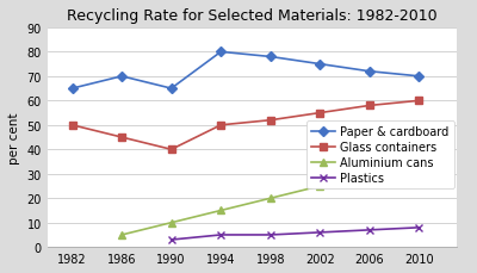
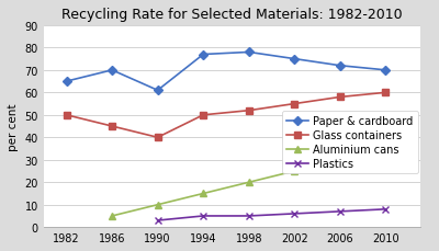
Paper & cardboard/1990: 65 -> 61
Paper & cardboard/1994: 80 -> 77
